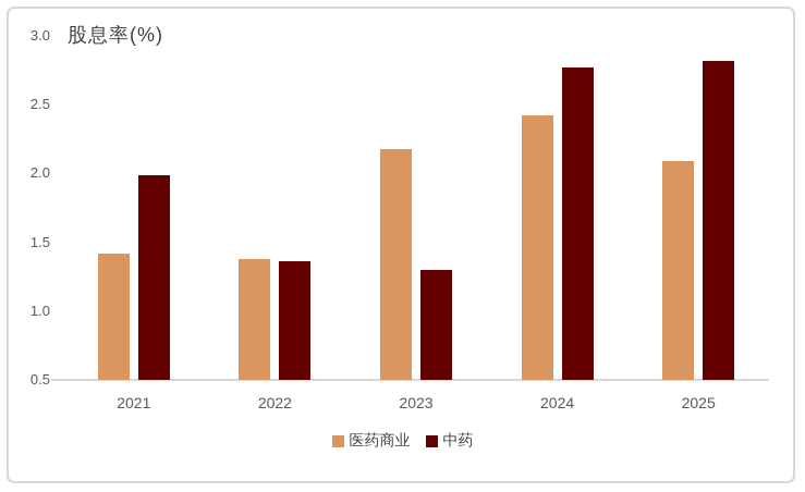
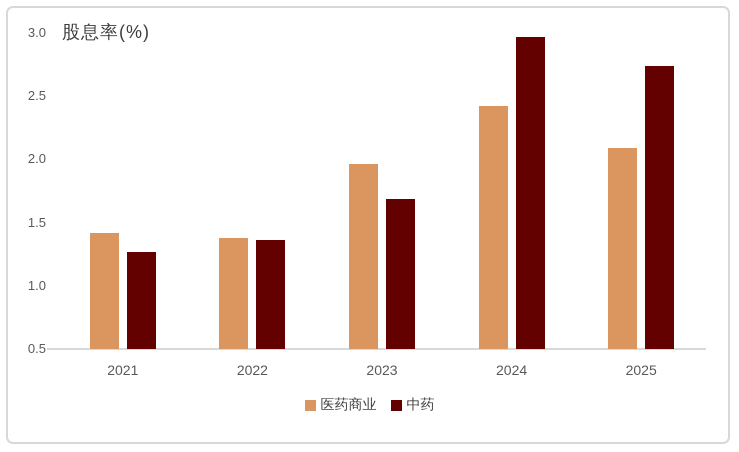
中药/2021: 1.99 -> 1.27
医药商业/2023: 2.18 -> 1.96
中药/2023: 1.30 -> 1.69
中药/2024: 2.77 -> 2.97
中药/2025: 2.82 -> 2.74
